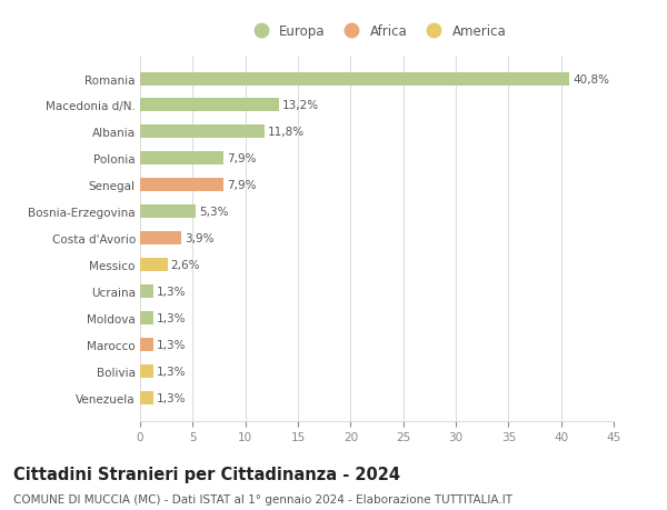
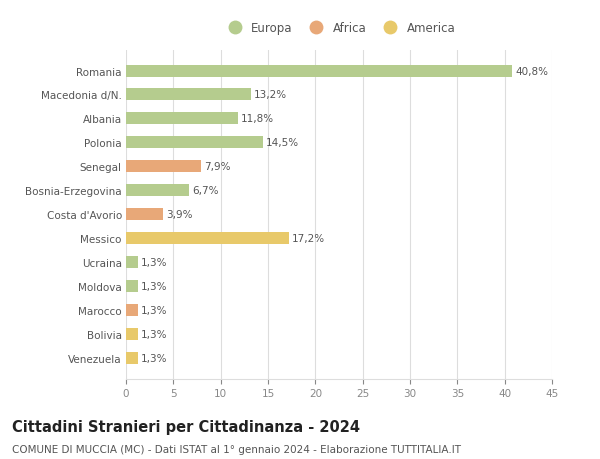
Polonia: 7,9% -> 14,5%
Bosnia-Erzegovina: 5,3% -> 6,7%
Messico: 2,6% -> 17,2%
